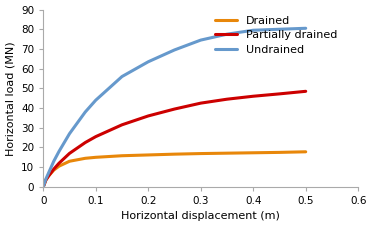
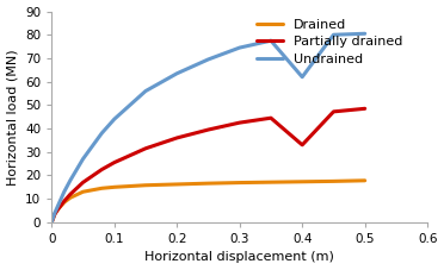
Partially drained/0.4: 46 -> 33
Undrained/0.4: 80 -> 62
